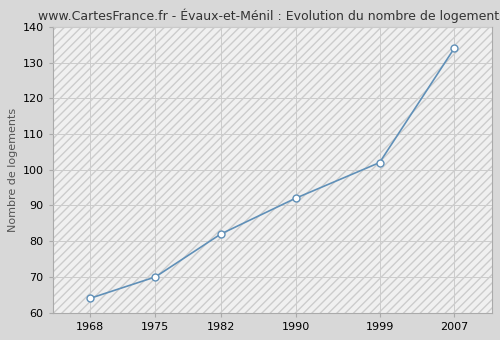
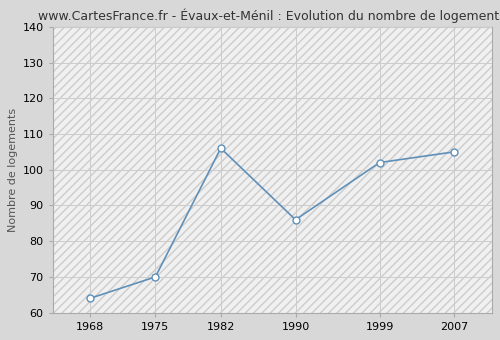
1982: 82 -> 106
1990: 92 -> 86
2007: 134 -> 105
